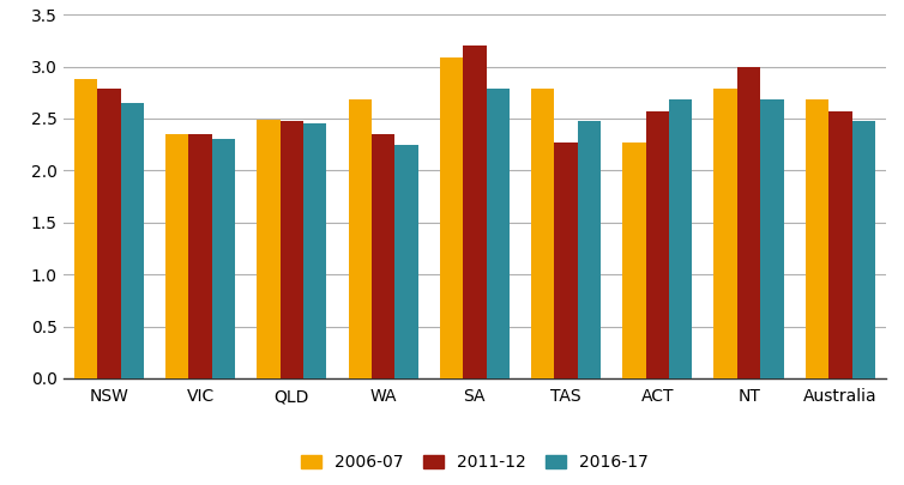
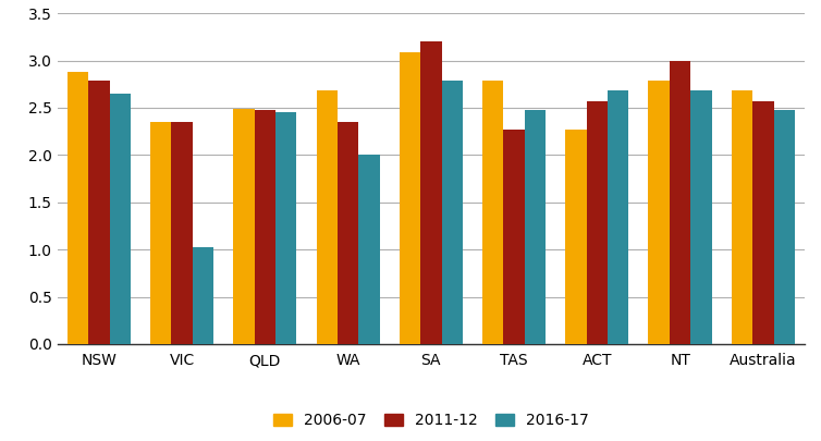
2016-17/VIC: 2.30 -> 1.02
2016-17/WA: 2.25 -> 2.00
